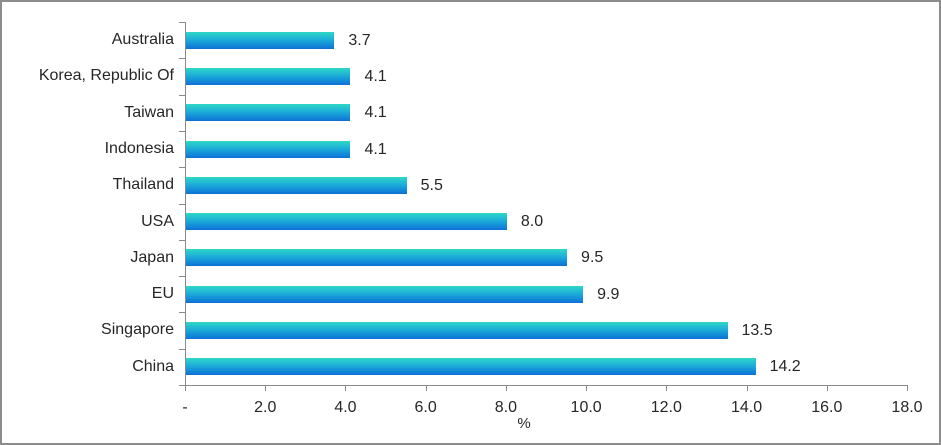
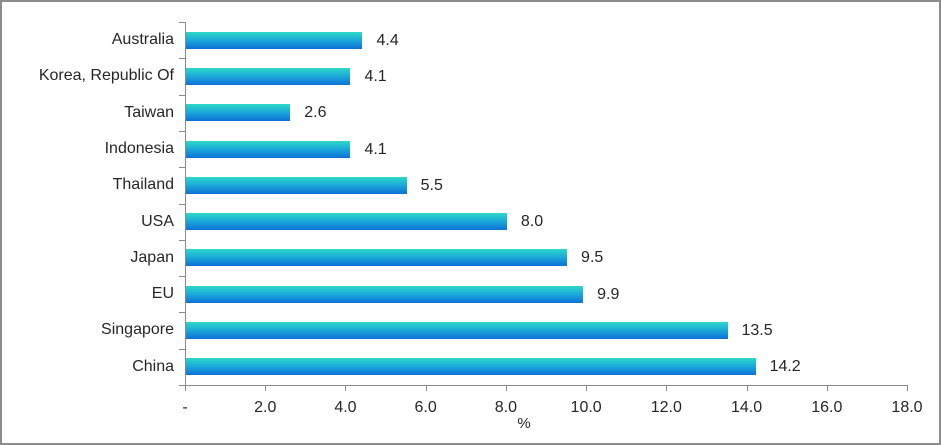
Australia: 3.7 -> 4.4
Taiwan: 4.1 -> 2.6
